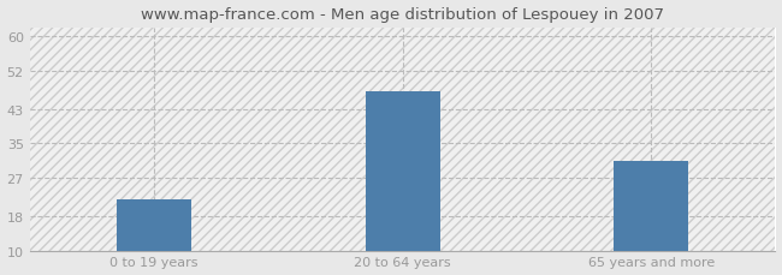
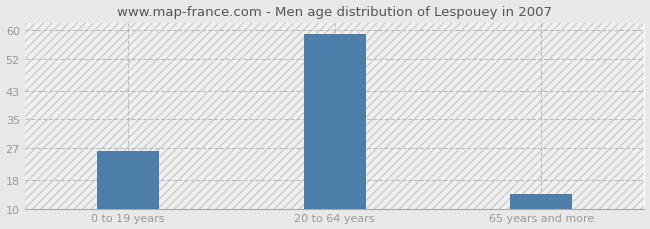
0 to 19 years: 22 -> 26
20 to 64 years: 47 -> 59
65 years and more: 31 -> 14
